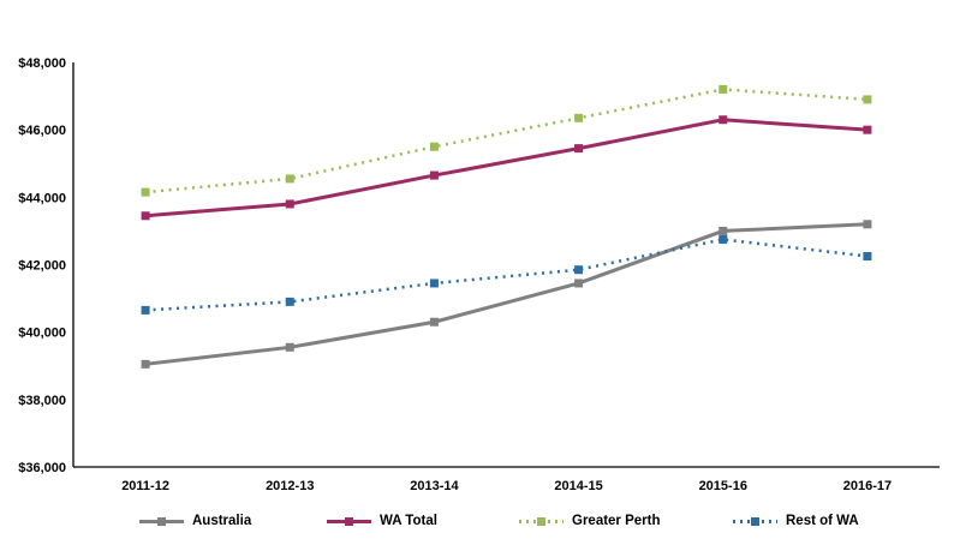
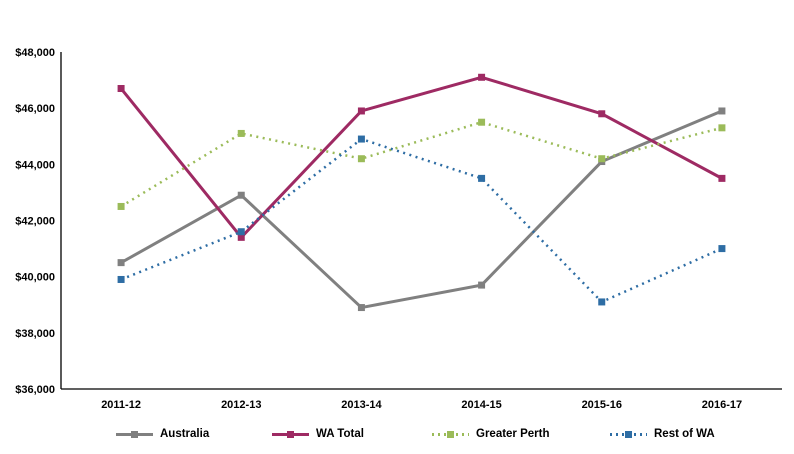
Australia/2011-12: $39000 -> $40500
WA Total/2011-12: $43400 -> $46700
Greater Perth/2011-12: $44200 -> $42500
Rest of WA/2011-12: $40600 -> $39900
Australia/2012-13: $39600 -> $42900
WA Total/2012-13: $43800 -> $41400
Greater Perth/2012-13: $44600 -> $45100
Rest of WA/2012-13: $40900 -> $41600
Australia/2013-14: $40300 -> $38900
WA Total/2013-14: $44600 -> $45900
Greater Perth/2013-14: $45500 -> $44200
Rest of WA/2013-14: $41400 -> $44900
Australia/2014-15: $41400 -> $39700
WA Total/2014-15: $45400 -> $47100
Greater Perth/2014-15: $46400 -> $45500
Rest of WA/2014-15: $41800 -> $43500
Australia/2015-16: $43000 -> $44100
WA Total/2015-16: $46300 -> $45800
Greater Perth/2015-16: $47200 -> $44200
Rest of WA/2015-16: $42800 -> $39100
Australia/2016-17: $43200 -> $45900
WA Total/2016-17: $46000 -> $43500
Greater Perth/2016-17: $46900 -> $45300
Rest of WA/2016-17: $42200 -> $41000
